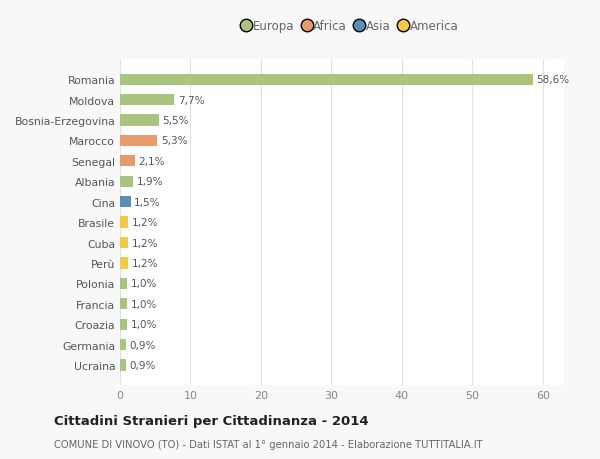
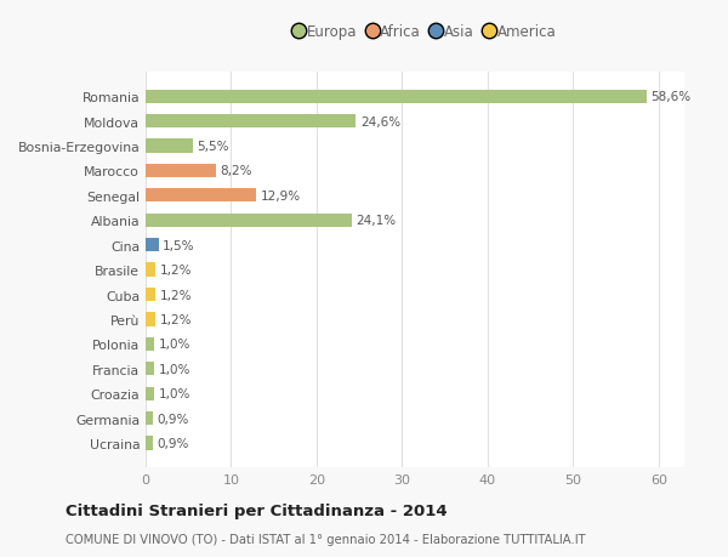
Moldova: 7,7% -> 24,6%
Marocco: 5,3% -> 8,2%
Senegal: 2,1% -> 12,9%
Albania: 1,9% -> 24,1%
